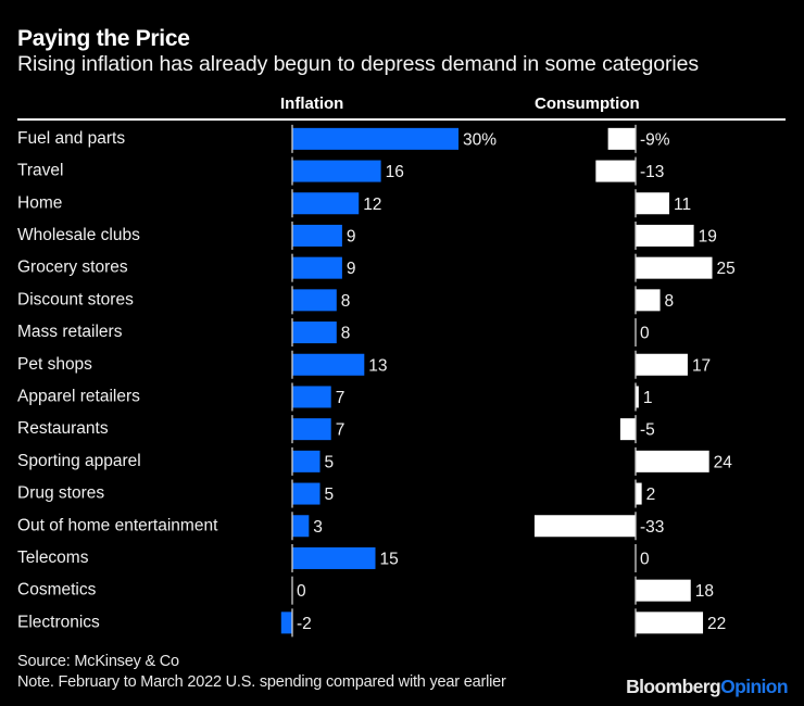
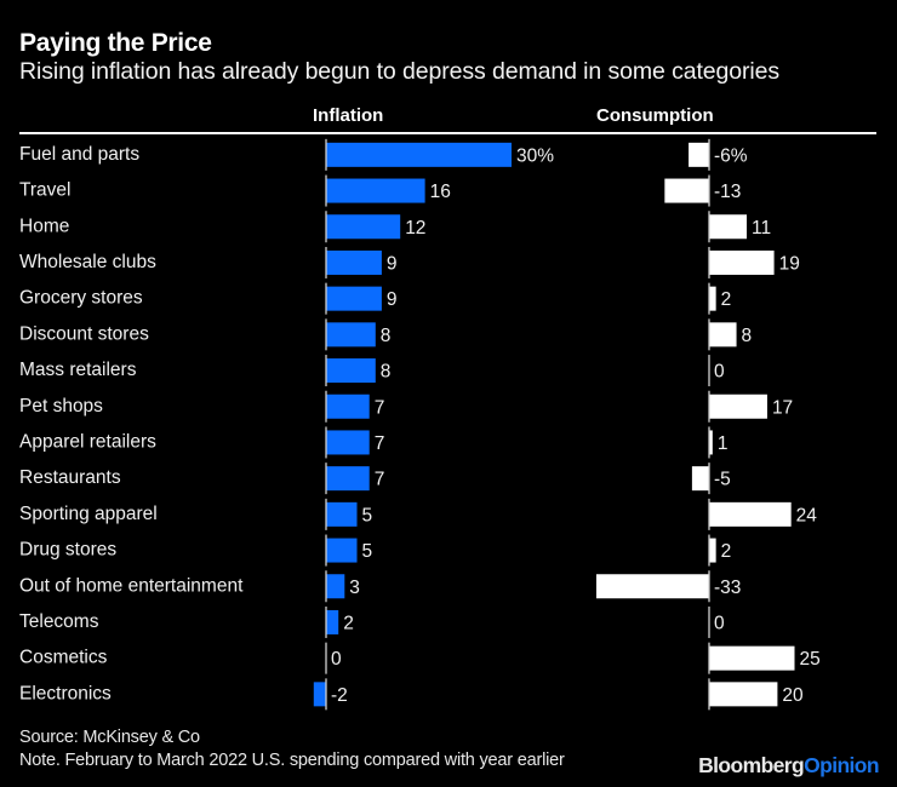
Consumption/Fuel and parts: -9% -> -6%
Consumption/Grocery stores: 25 -> 2
Inflation/Pet shops: 13 -> 7
Inflation/Telecoms: 15 -> 2
Consumption/Cosmetics: 18 -> 25
Consumption/Electronics: 22 -> 20
